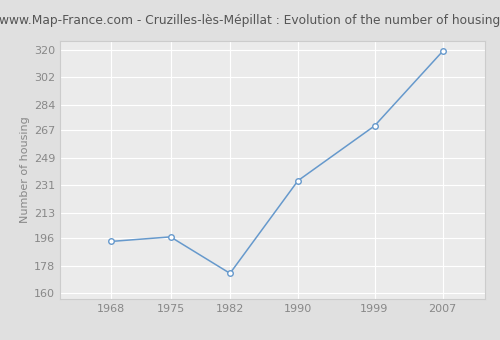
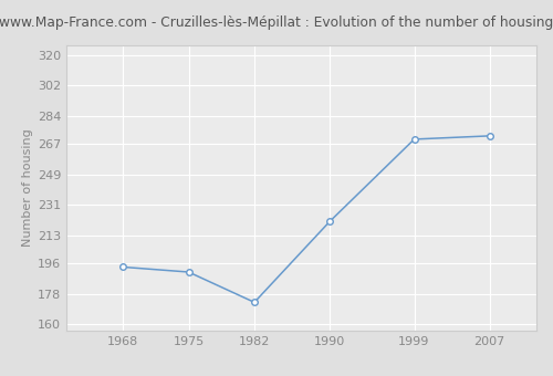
1975: 197 -> 191
1990: 234 -> 221
2007: 319 -> 272
